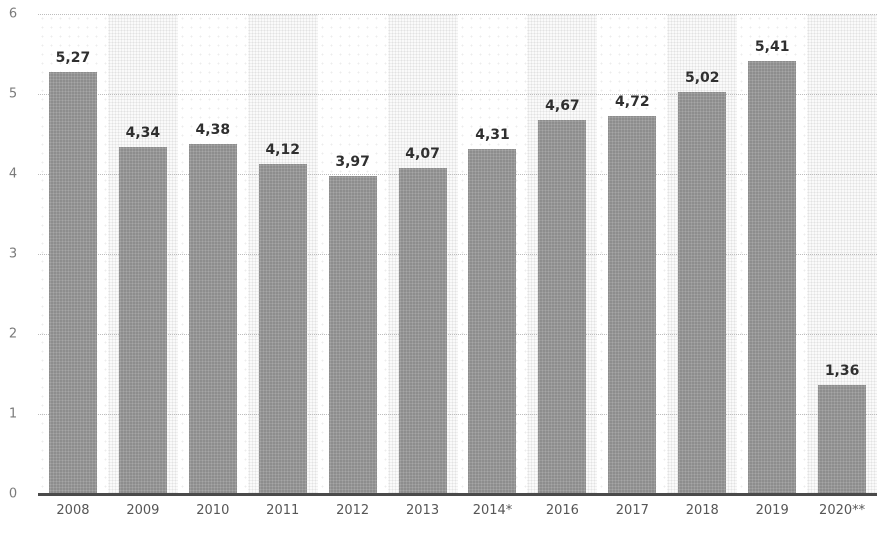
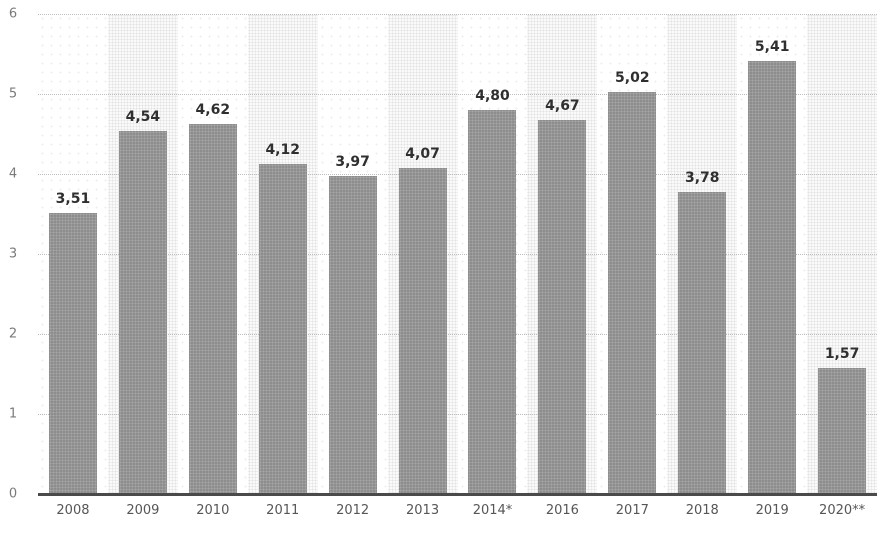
2008: 5,27 -> 3,51
2009: 4,34 -> 4,54
2010: 4,38 -> 4,62
2014*: 4,31 -> 4,80
2017: 4,72 -> 5,02
2018: 5,02 -> 3,78
2020**: 1,36 -> 1,57
